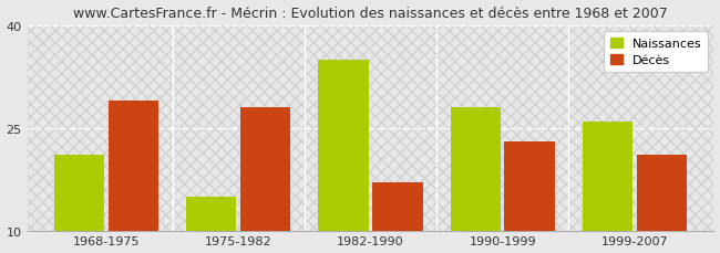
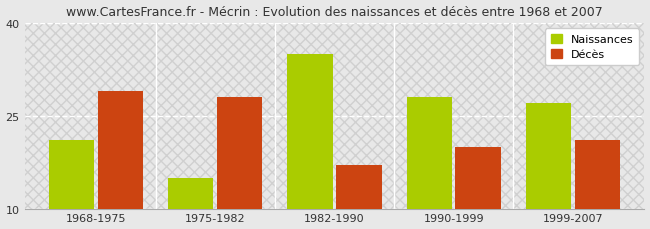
Décès/1990-1999: 23 -> 20
Naissances/1999-2007: 26 -> 27
